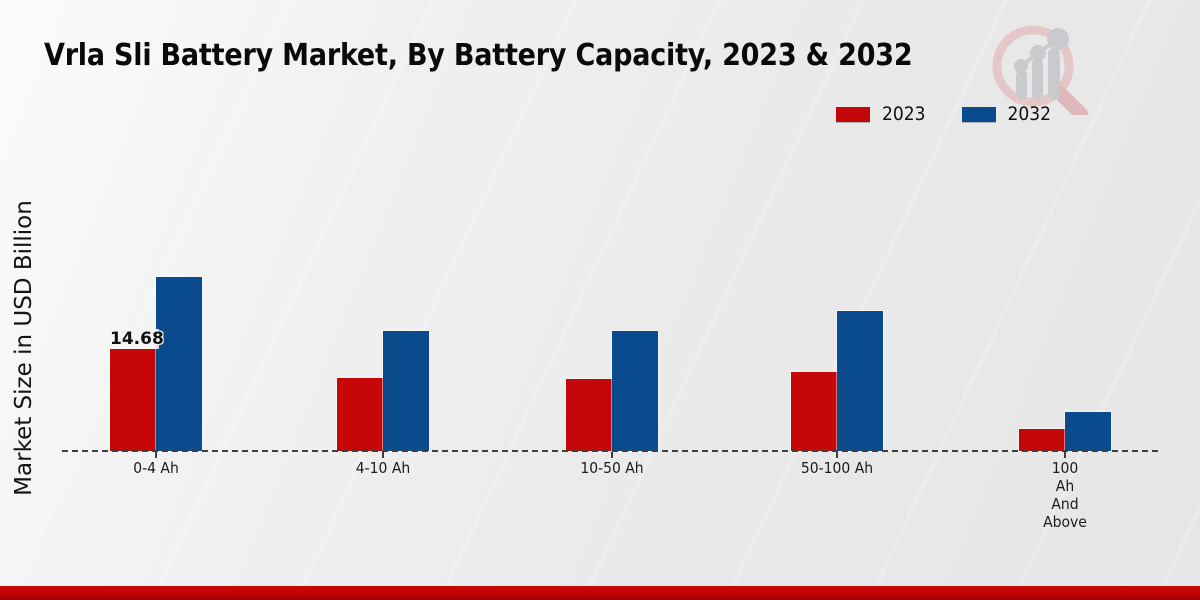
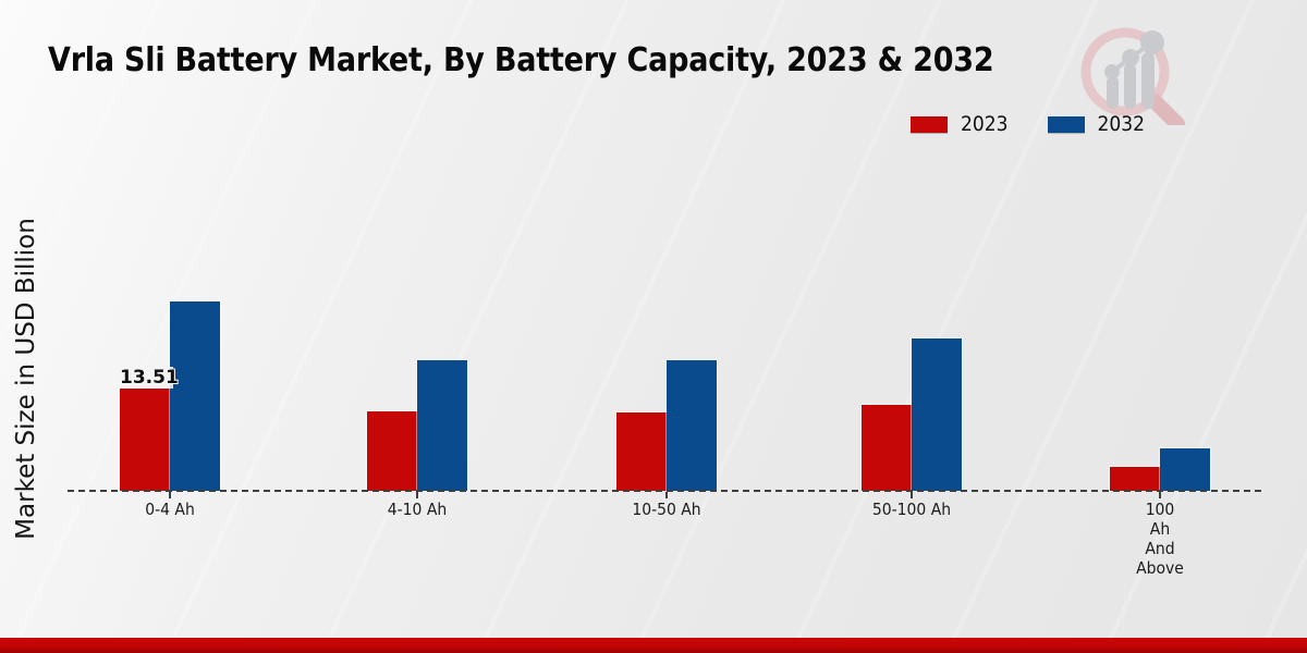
2023/0-4 Ah: 14.68 -> 13.51
